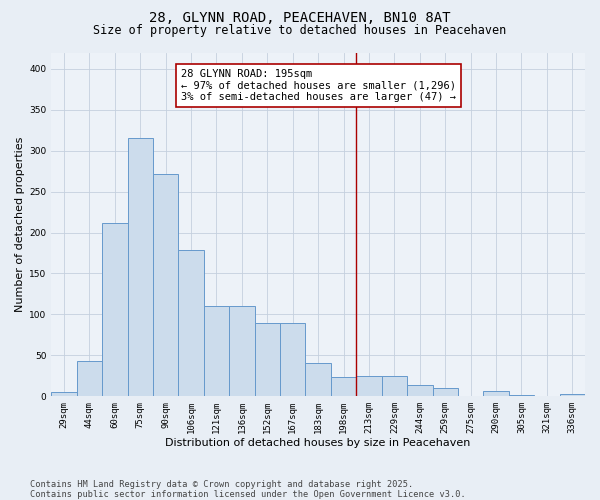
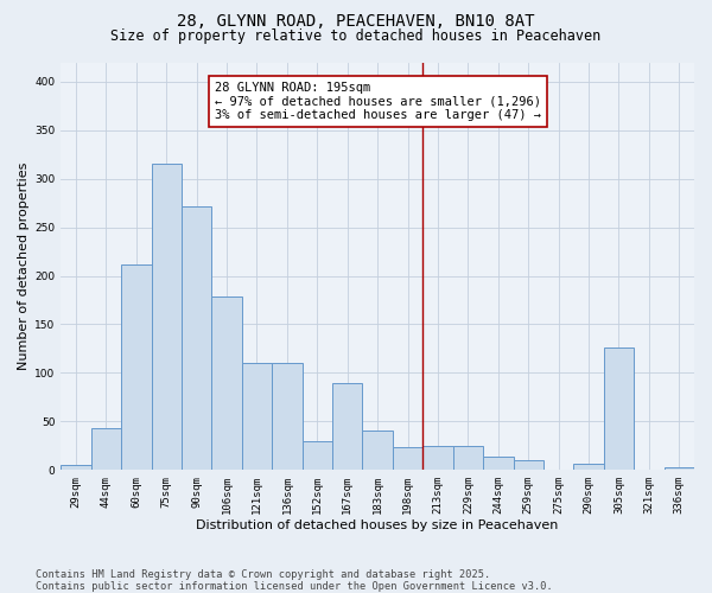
152sqm: 90 -> 30
305sqm: 1 -> 126
